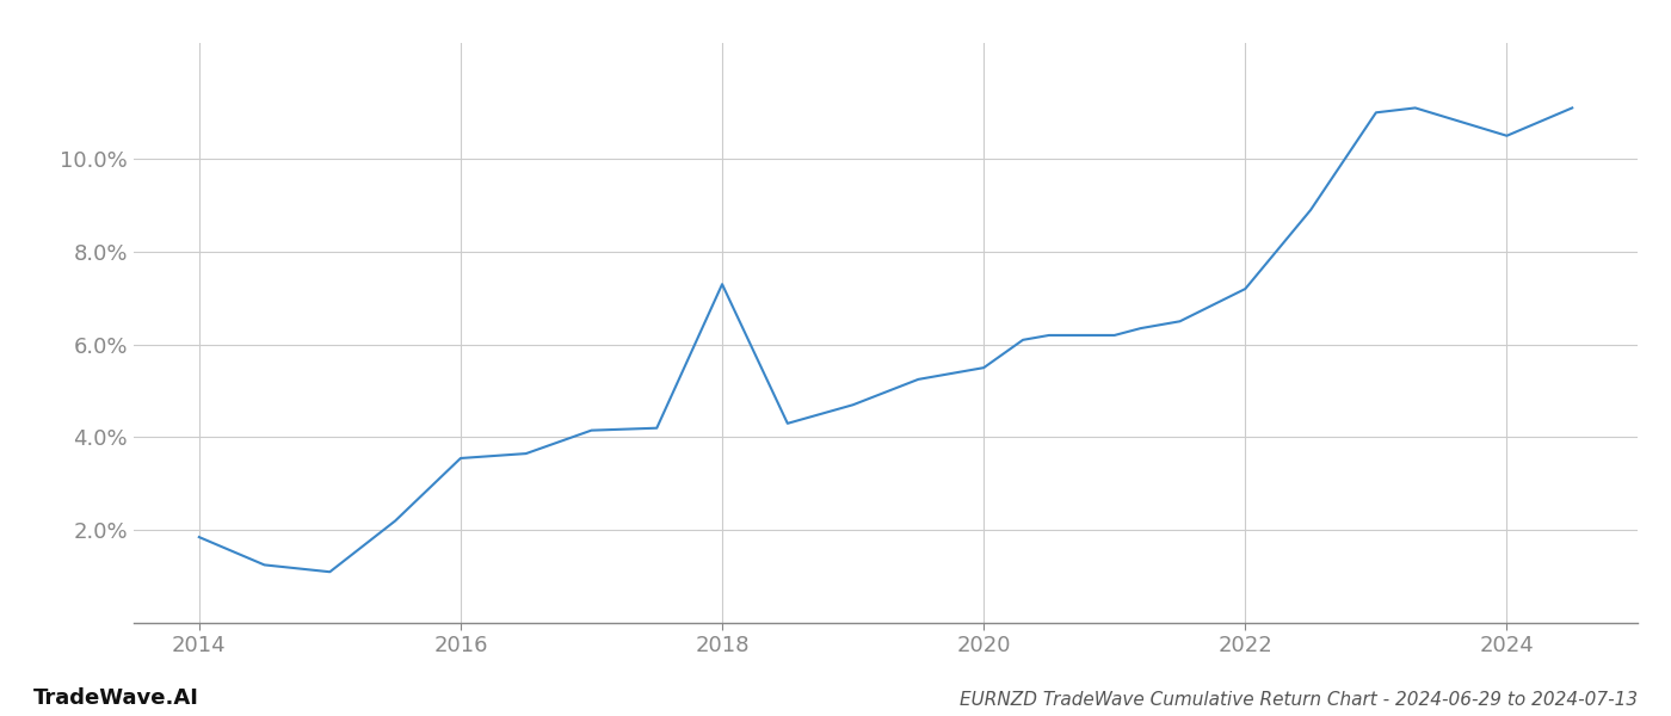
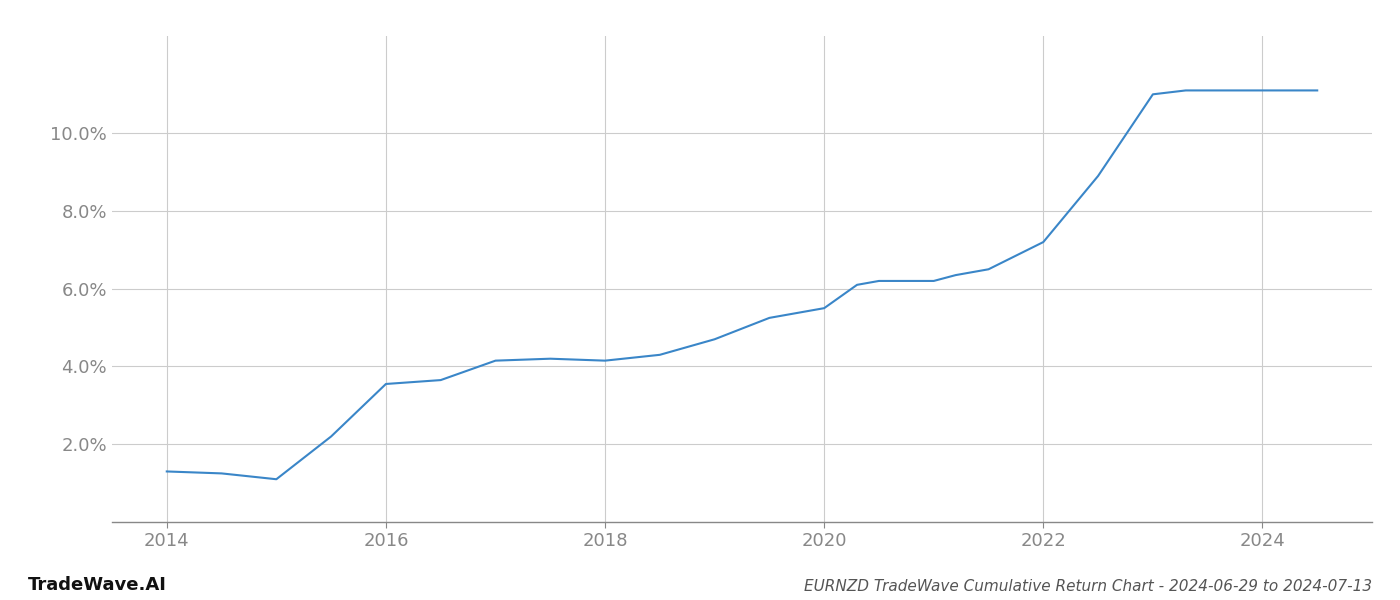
2014: 1.85% -> 1.30%
2018: 7.30% -> 4.15%
2024: 10.50% -> 11.10%
